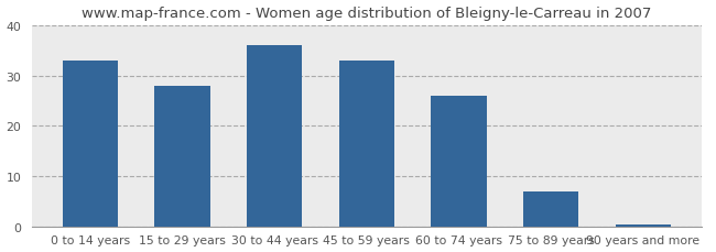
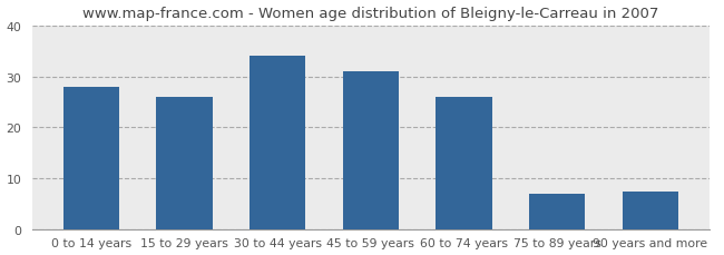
0 to 14 years: 33.0 -> 28.0
15 to 29 years: 28.0 -> 26.0
30 to 44 years: 36.0 -> 34.0
45 to 59 years: 33.0 -> 31.0
90 years and more: 0.4 -> 7.5
